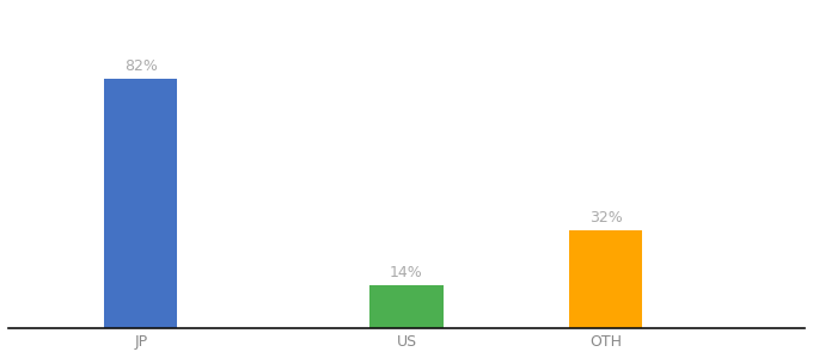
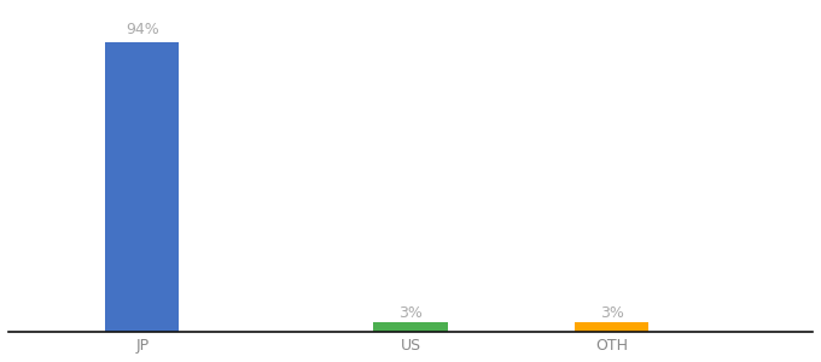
JP: 82% -> 94%
US: 14% -> 3%
OTH: 32% -> 3%
